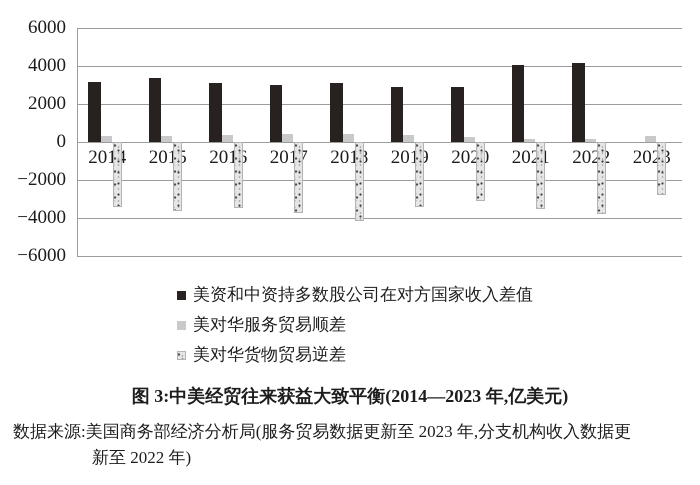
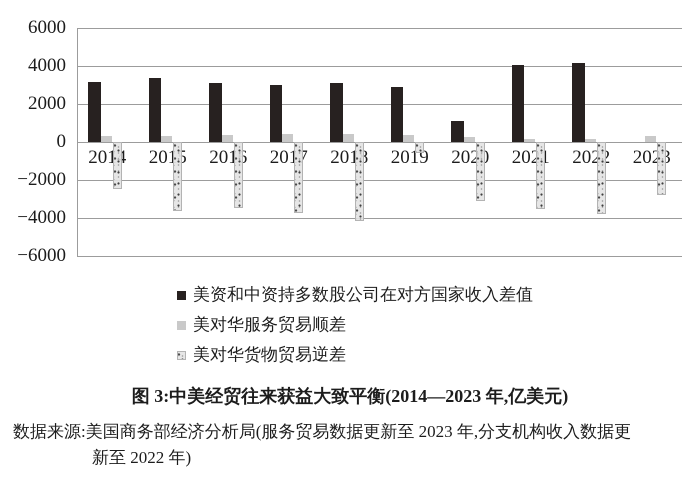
美对华货物贸易逆差/2014: -3400 -> -2500
美对华货物贸易逆差/2019: -3400 -> -600
美资和中资持多数股公司在对方国家收入差值/2020: 2900 -> 1100
